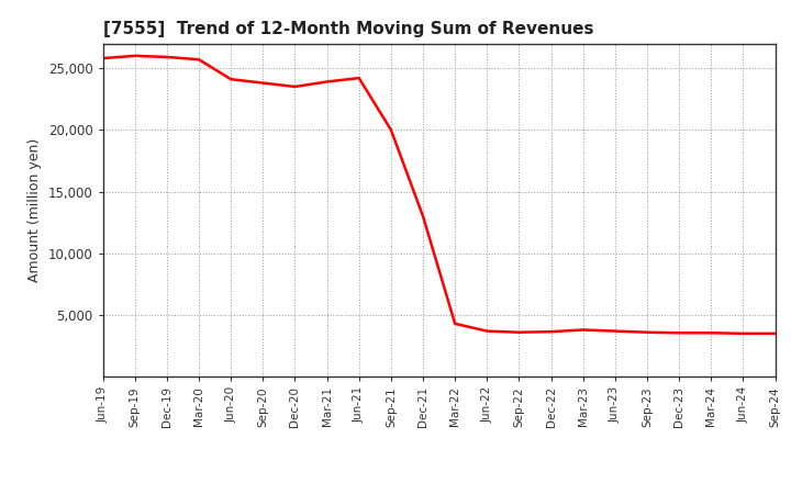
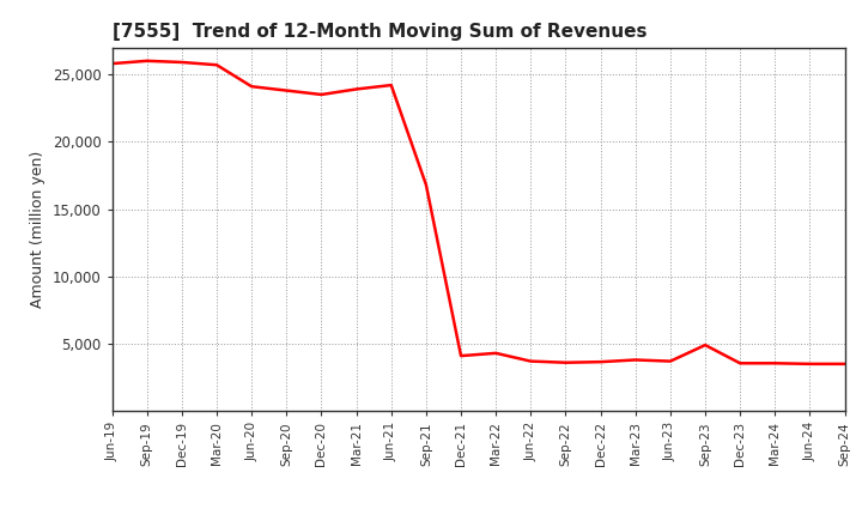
Sep-21: 20,000 -> 16,800
Dec-21: 13,000 -> 4,100
Sep-23: 3,600 -> 4,900
